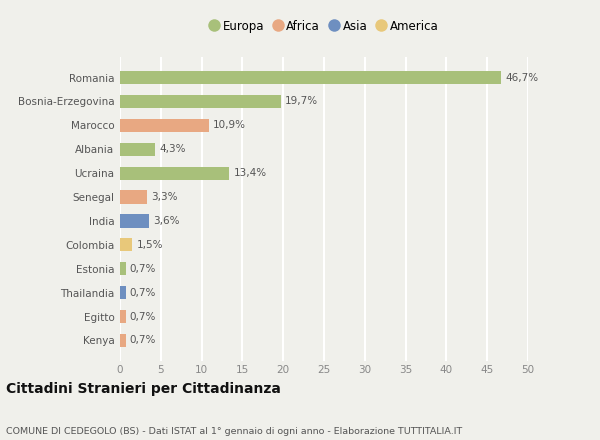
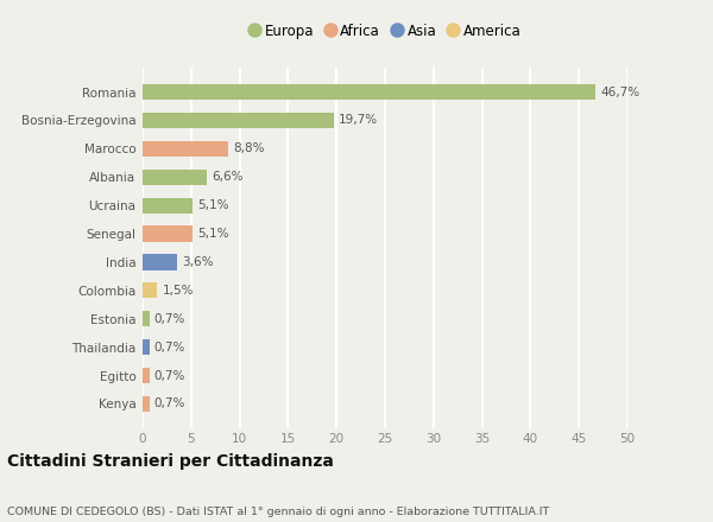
Marocco: 10,9% -> 8,8%
Albania: 4,3% -> 6,6%
Ucraina: 13,4% -> 5,1%
Senegal: 3,3% -> 5,1%
